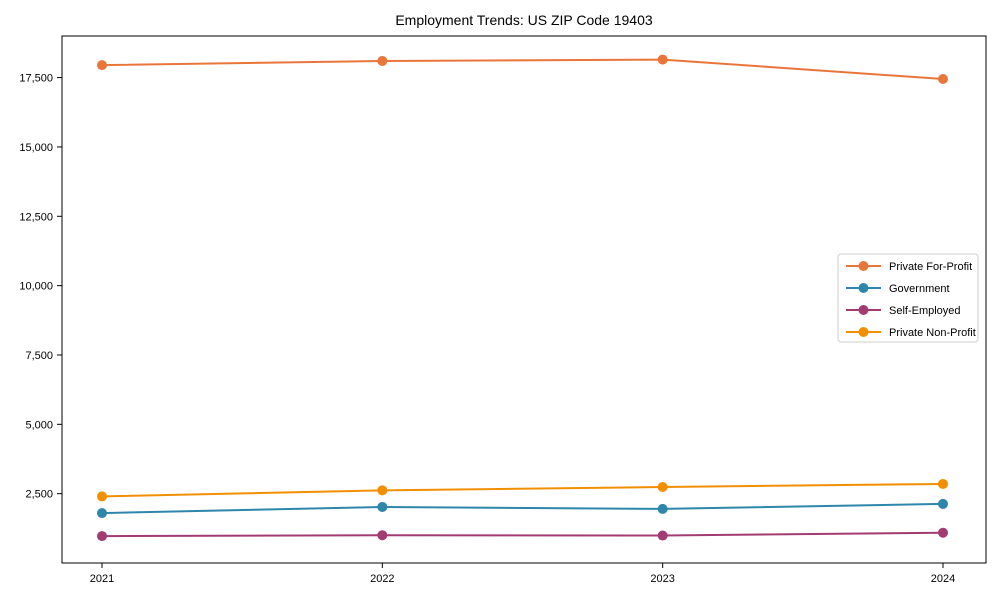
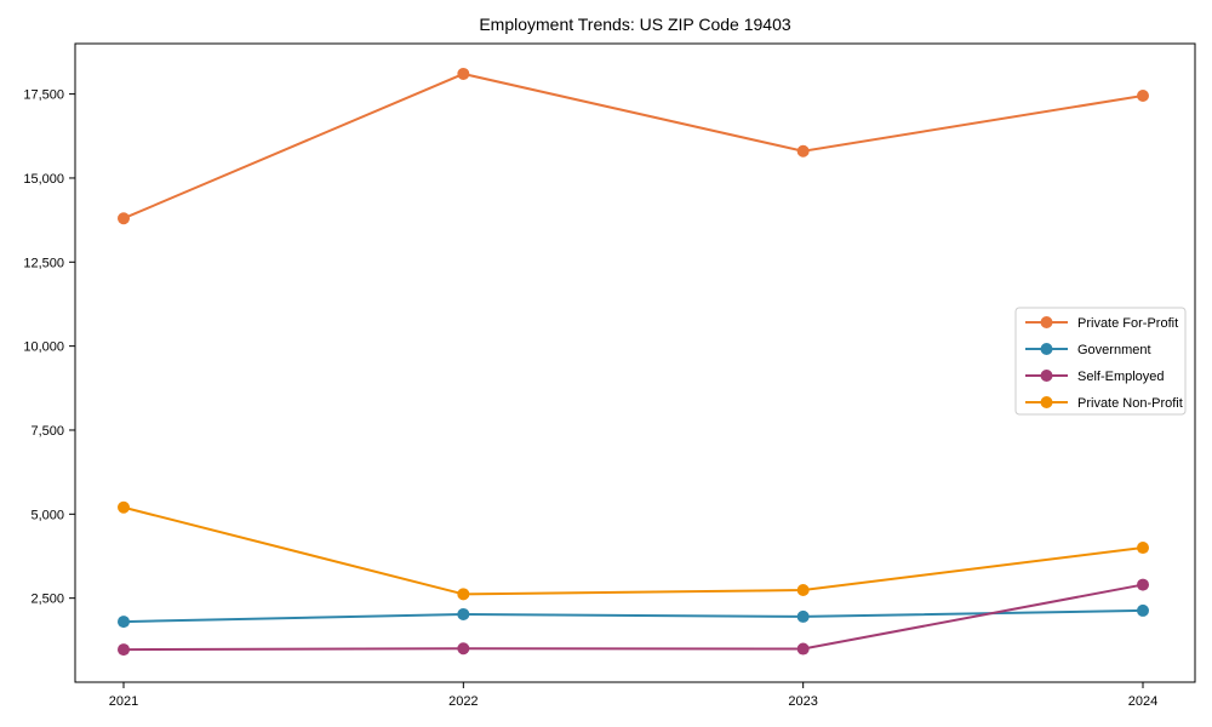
Private For-Profit/2021: 18000 -> 13800
Private Non-Profit/2021: 2400 -> 5200
Private For-Profit/2023: 18200 -> 15800
Self-Employed/2024: 1100 -> 2900
Private Non-Profit/2024: 2800 -> 4000
